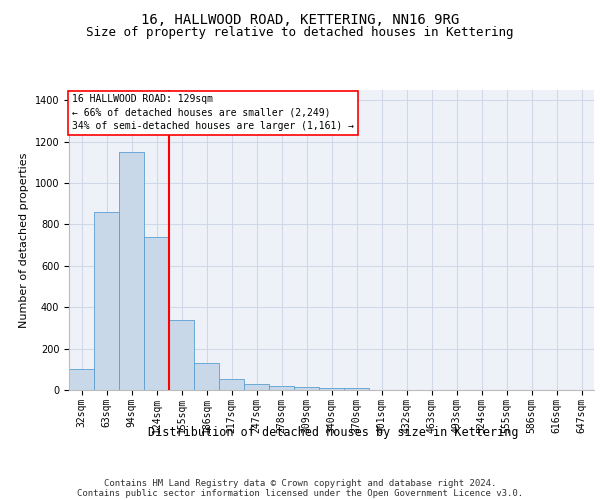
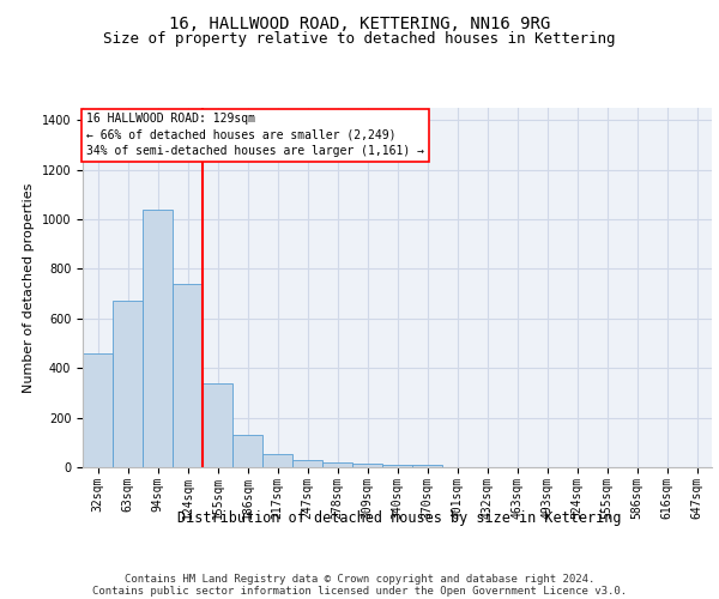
32sqm: 100 -> 460
63sqm: 860 -> 670
94sqm: 1150 -> 1040
